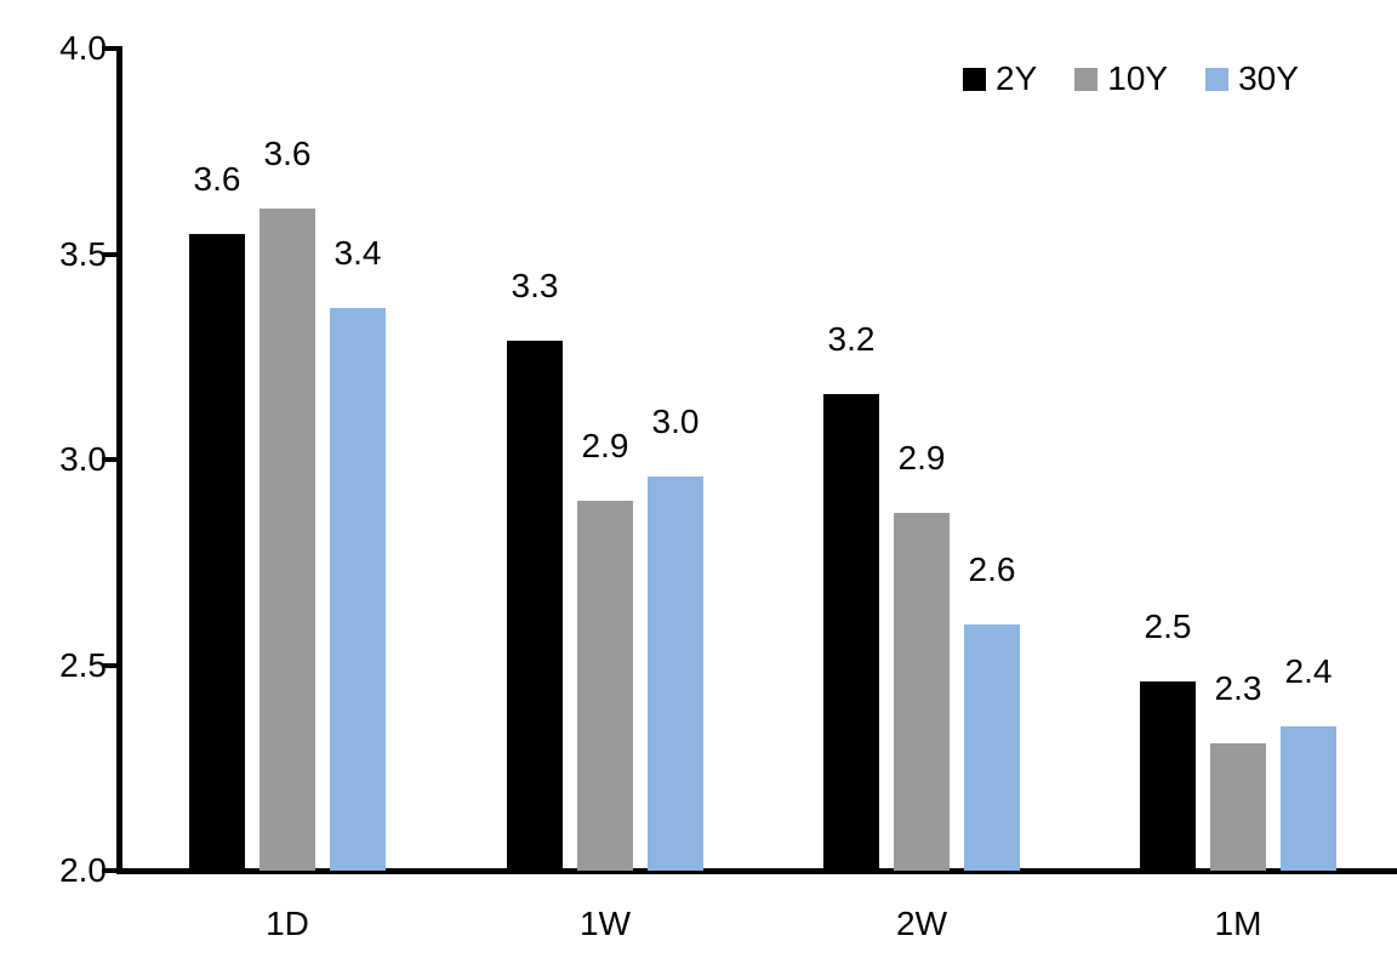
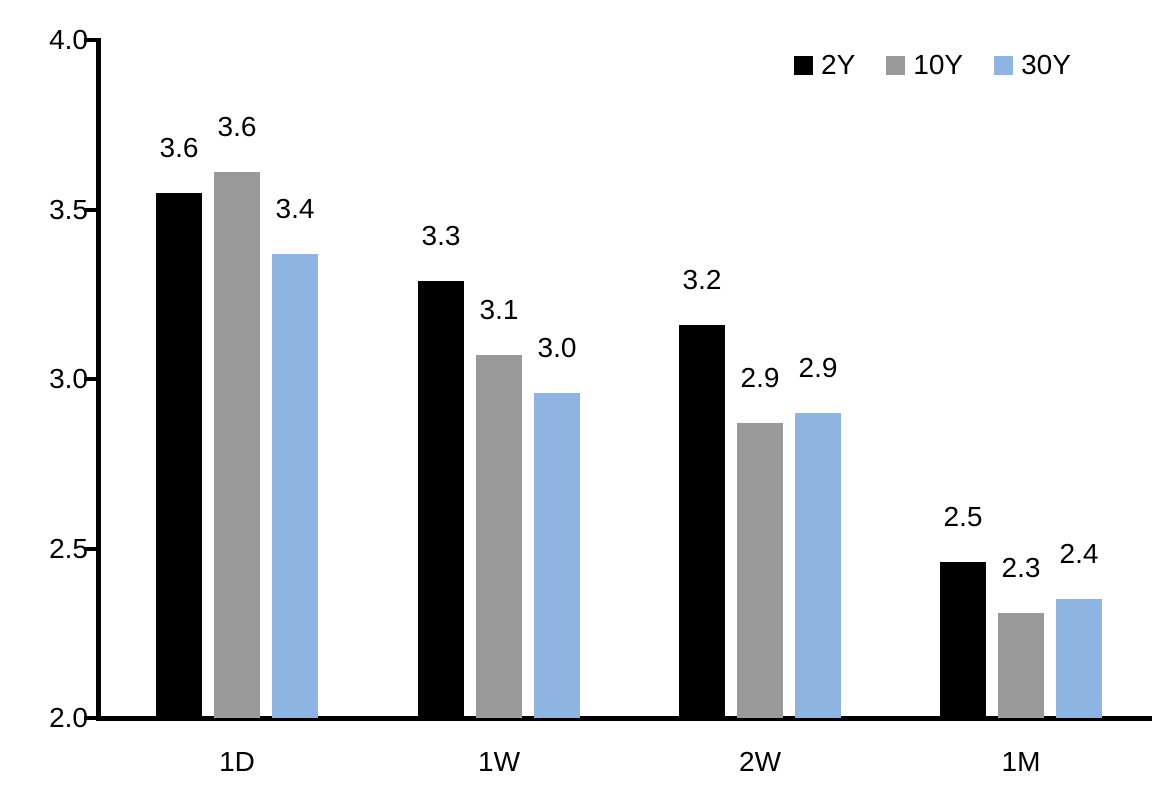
10Y/1W: 2.9 -> 3.1
30Y/2W: 2.6 -> 2.9
